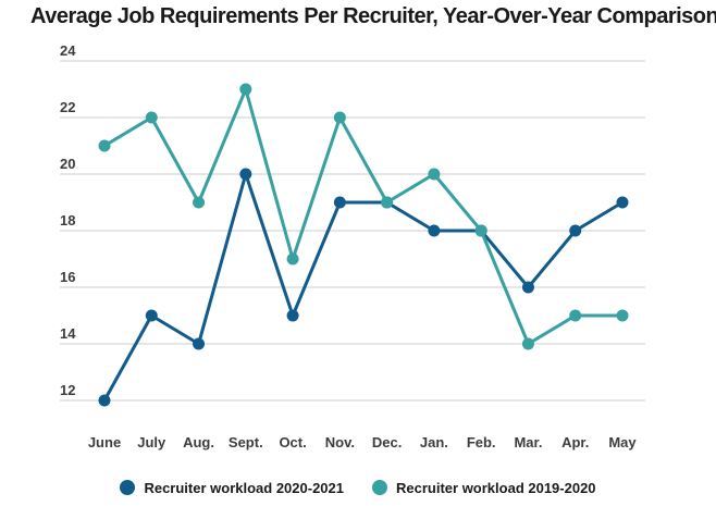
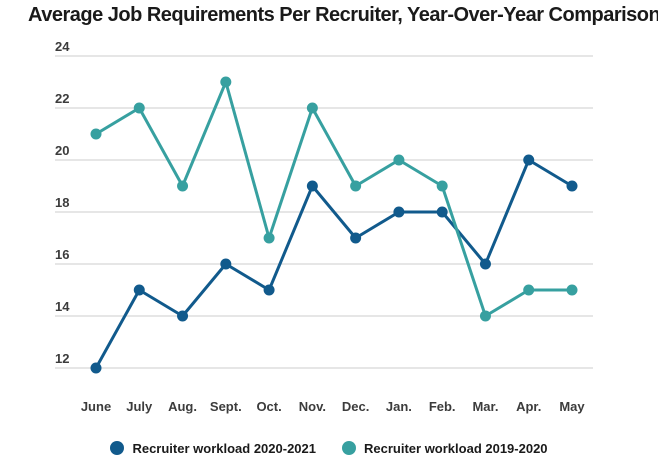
Recruiter workload 2020-2021/Sept.: 20 -> 16
Recruiter workload 2020-2021/Dec.: 19 -> 17
Recruiter workload 2019-2020/Feb.: 18 -> 19
Recruiter workload 2020-2021/Apr.: 18 -> 20
